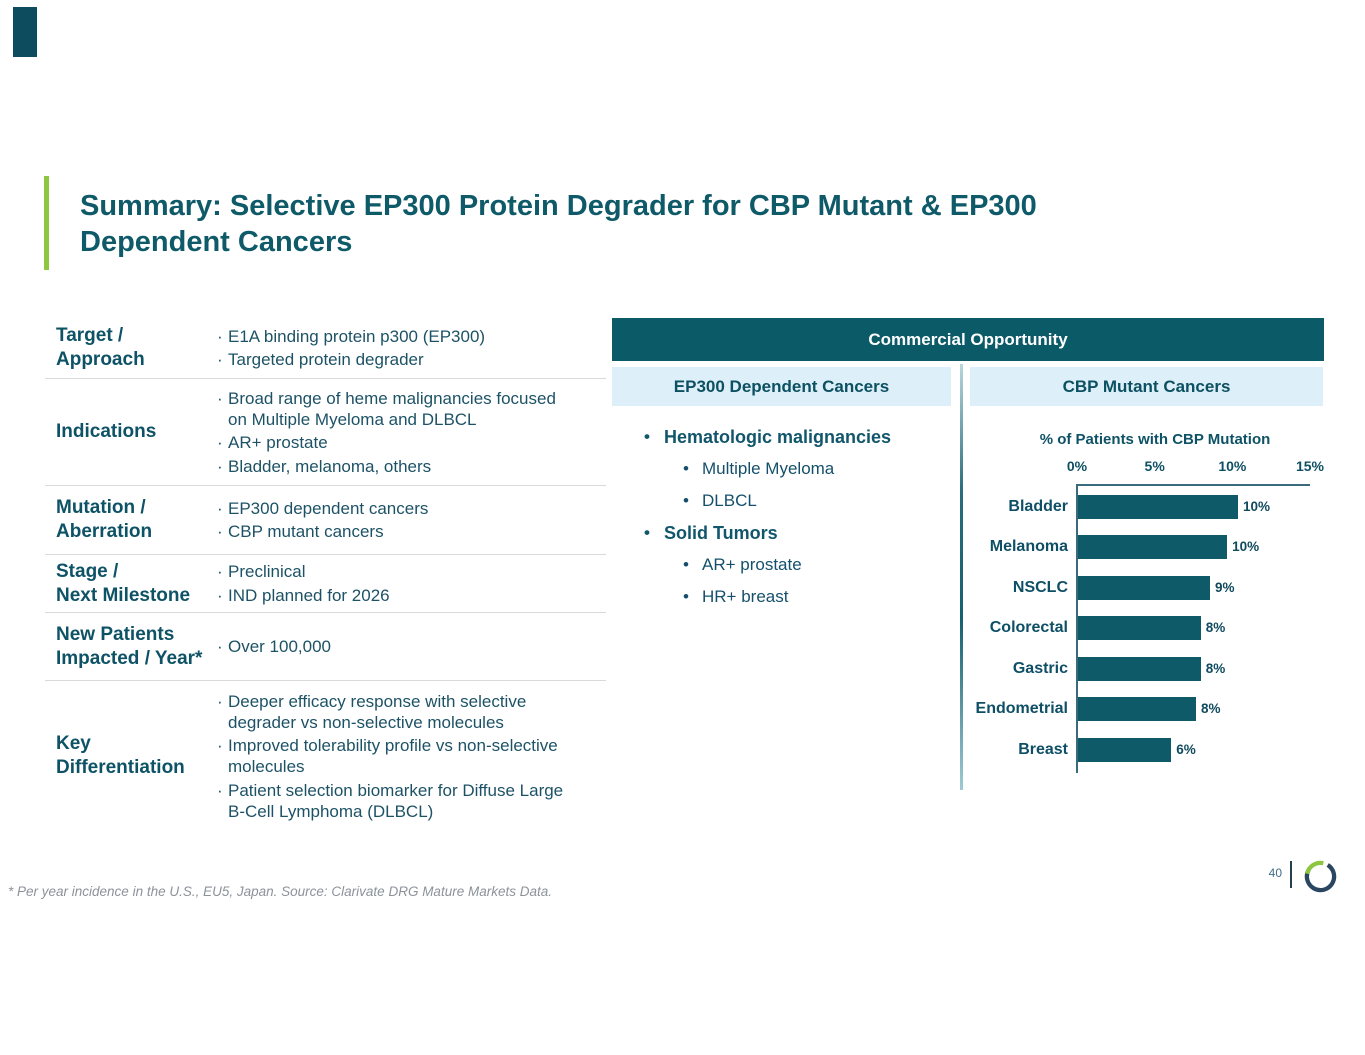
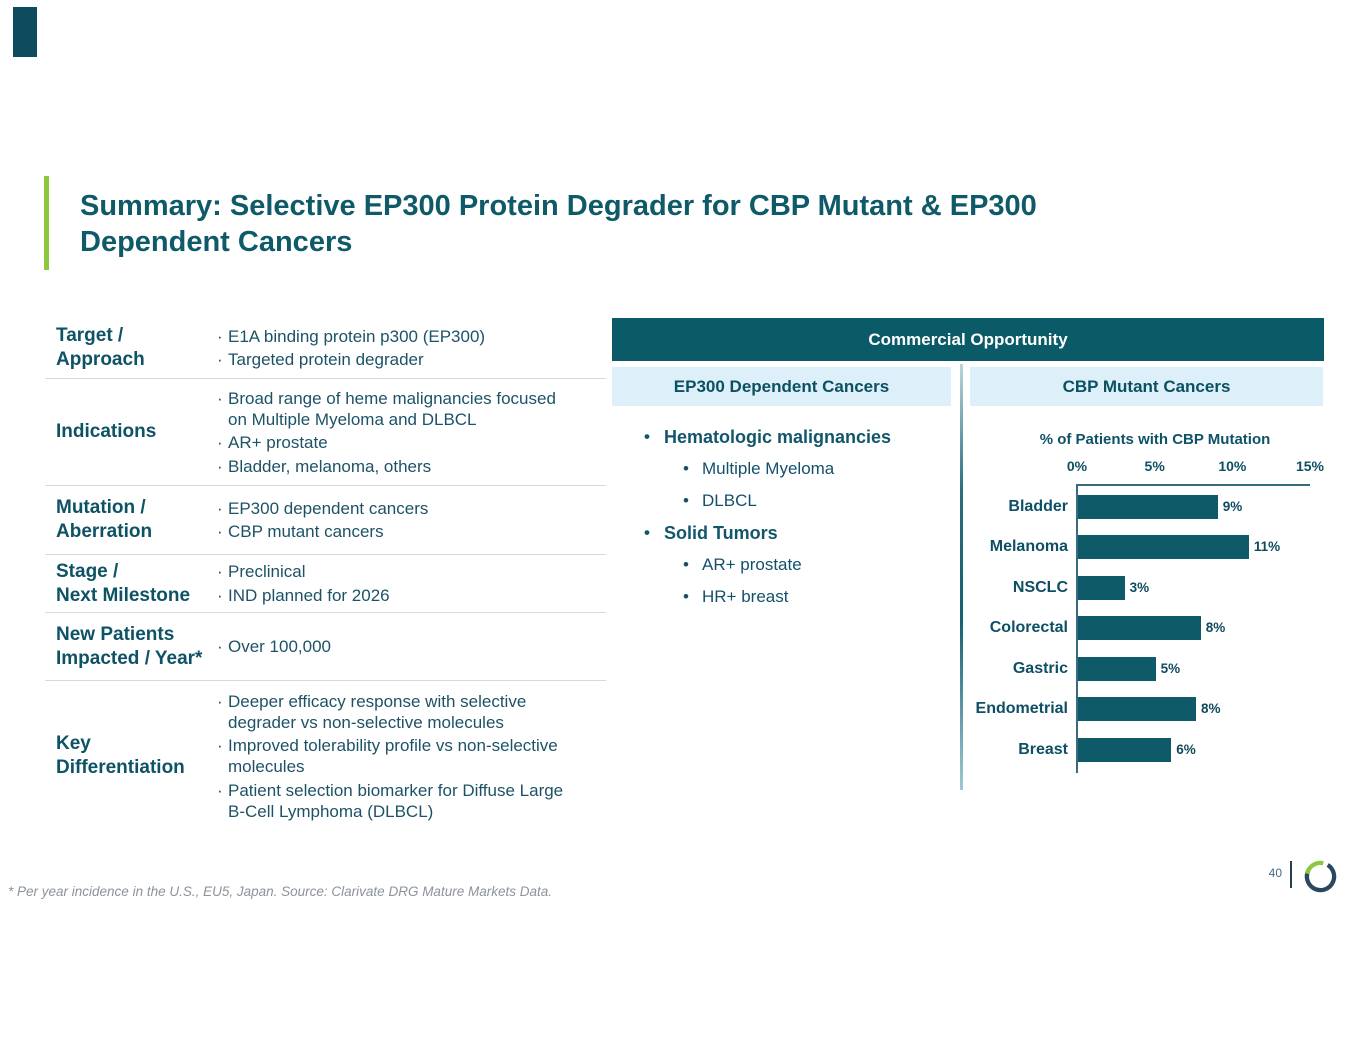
Bladder: 10% -> 9%
Melanoma: 10% -> 11%
NSCLC: 9% -> 3%
Gastric: 8% -> 5%
